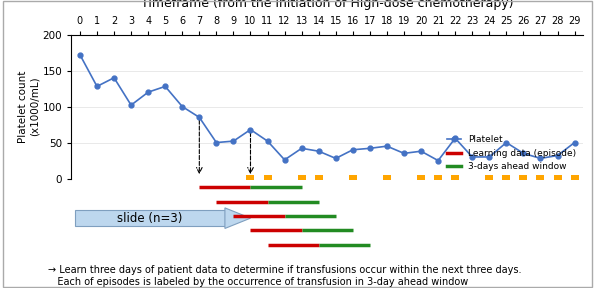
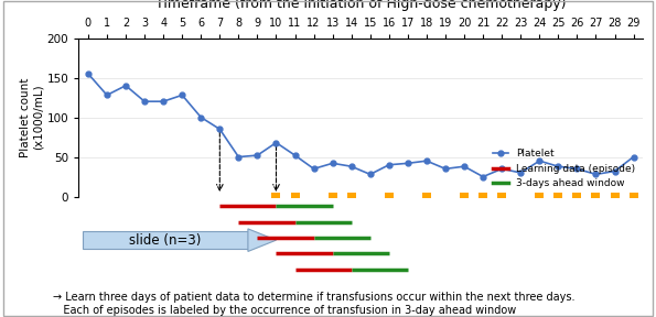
Platelet/0: 172 -> 155
Platelet/3: 102 -> 120
Platelet/12: 26 -> 35
Platelet/22: 56 -> 35
Platelet/24: 30 -> 45
Platelet/25: 50 -> 38
